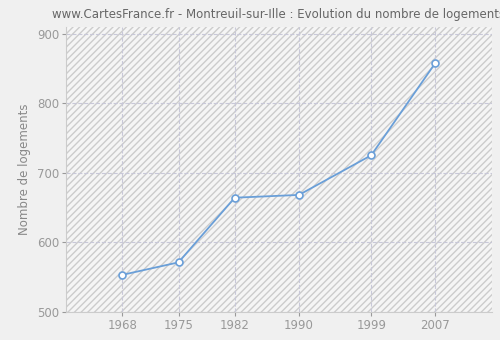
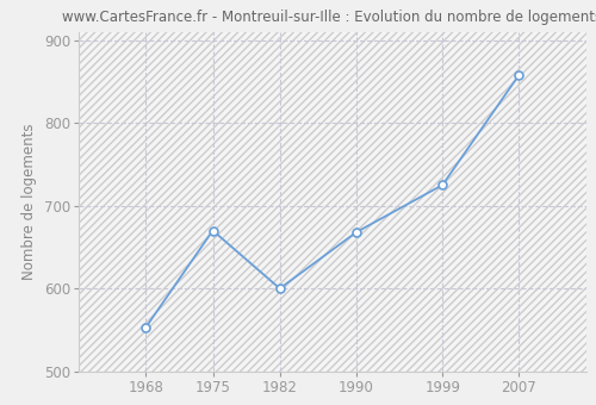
1975: 571 -> 670
1982: 664 -> 600
